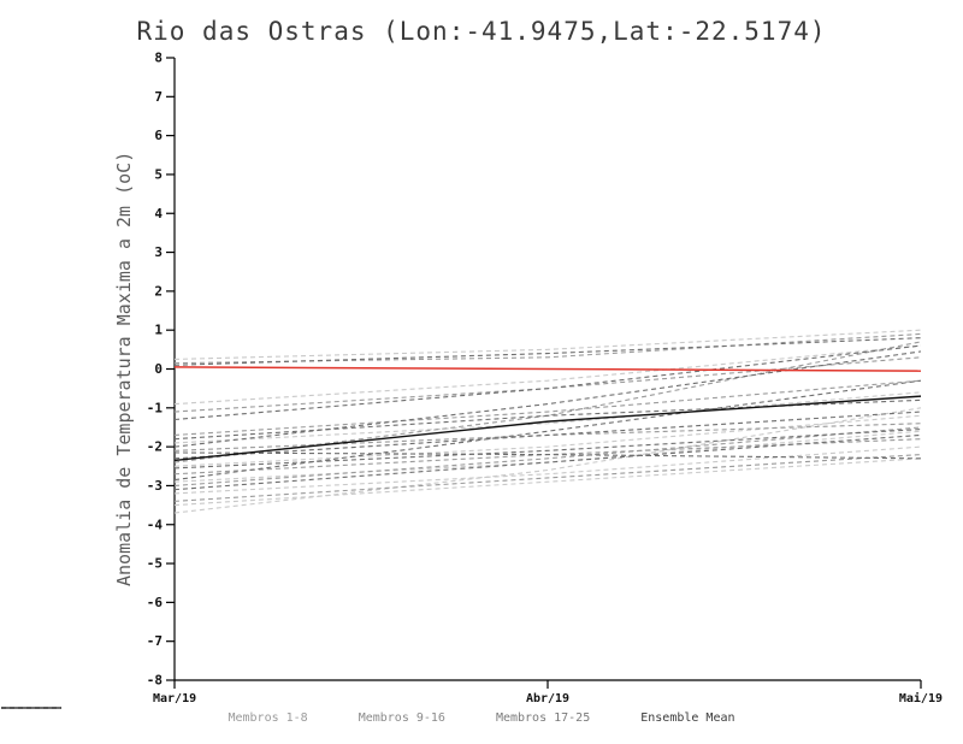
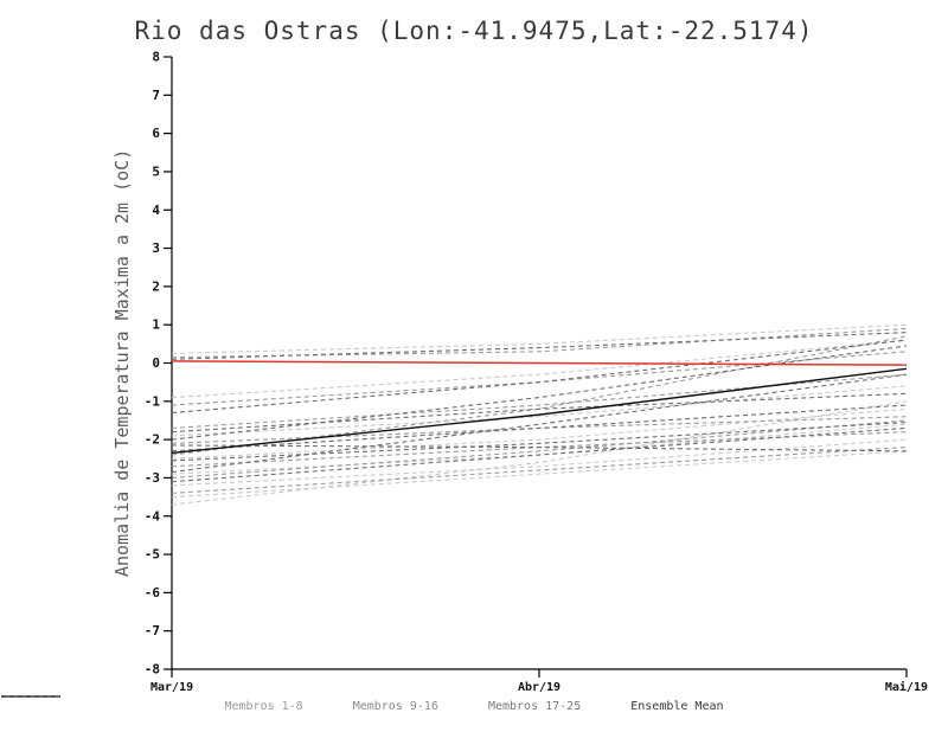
Ensemble Mean/Mai/19: -0.7 -> -0.1
